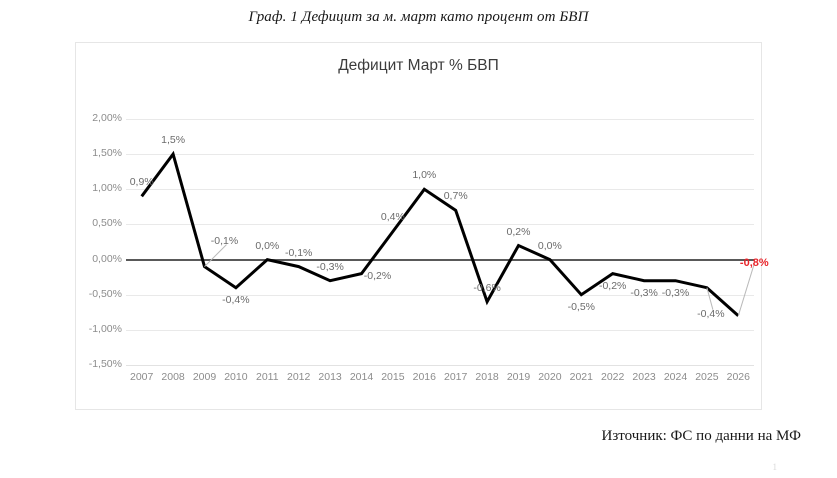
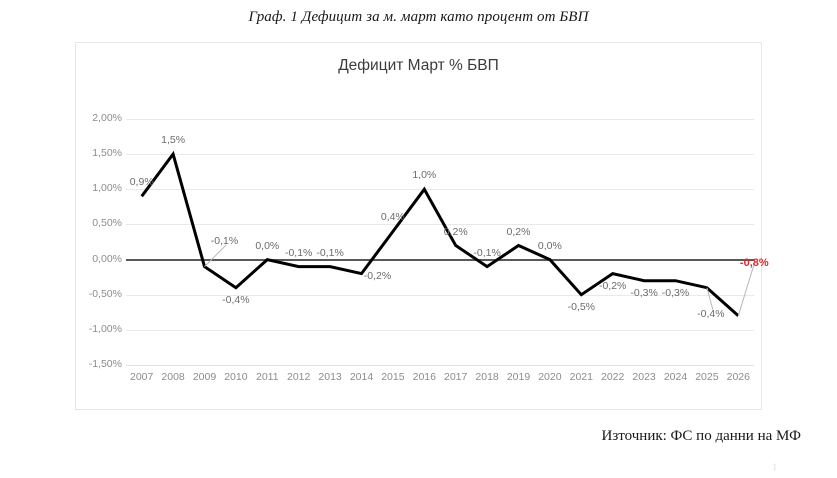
2013: -0,3% -> -0,1%
2017: 0,7% -> 0,2%
2018: -0,6% -> -0,1%
